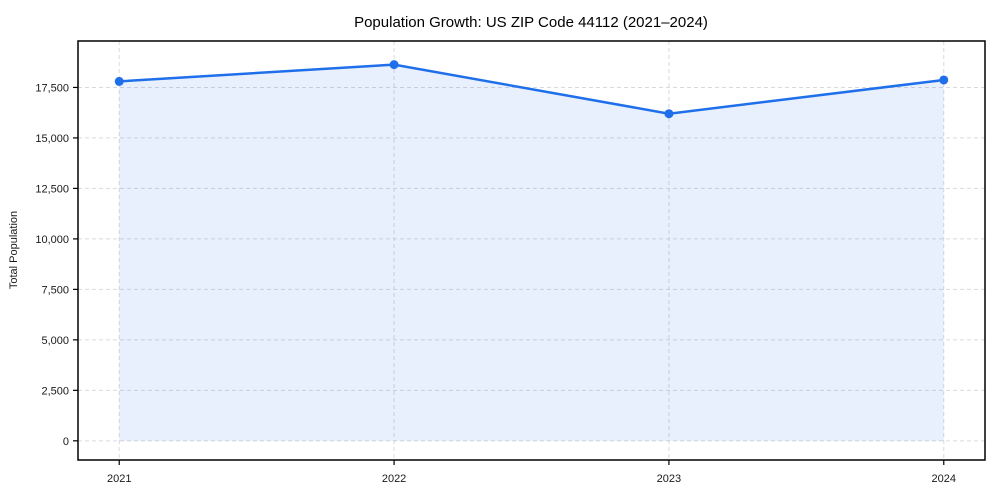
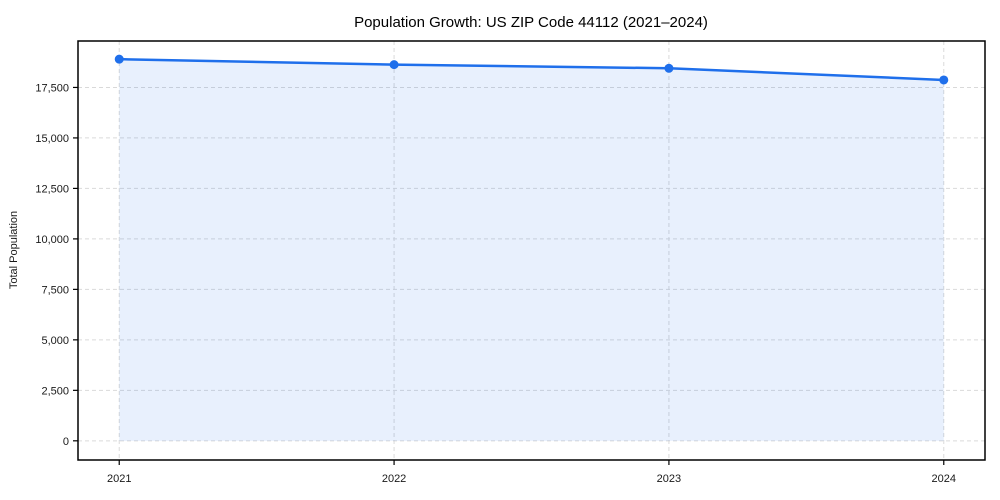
2021: 17800 -> 18900
2023: 16200 -> 18400
